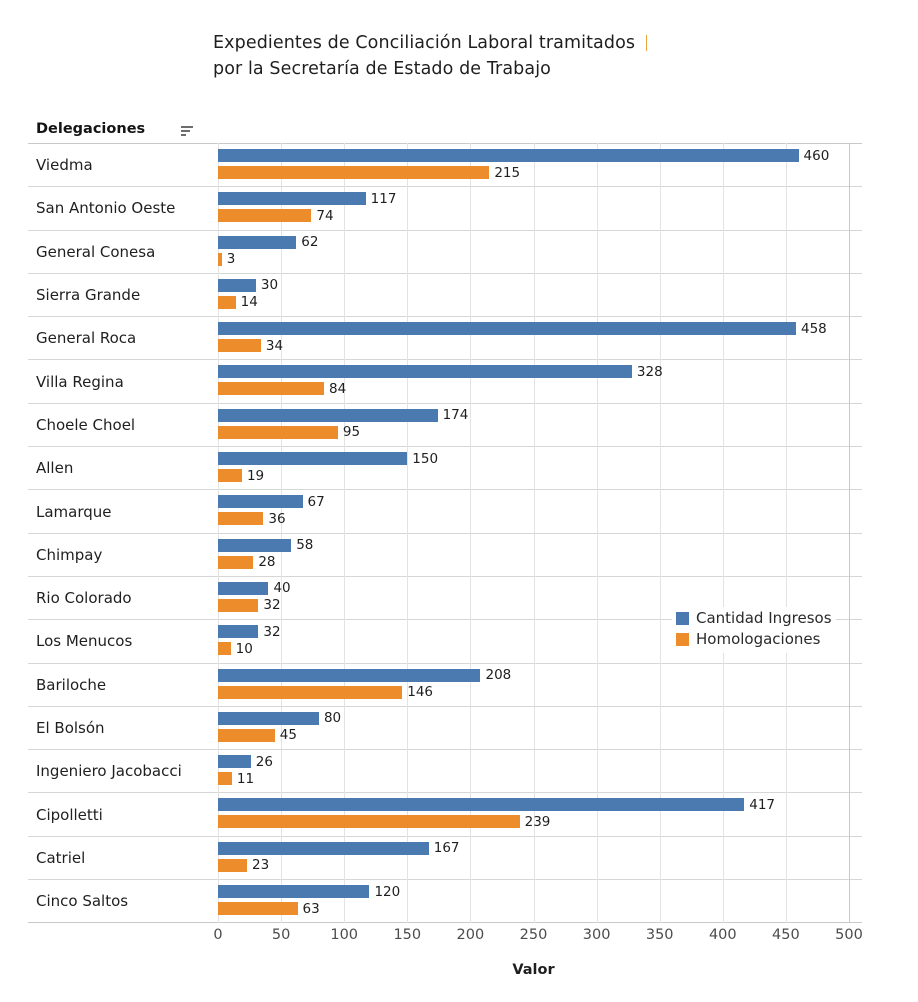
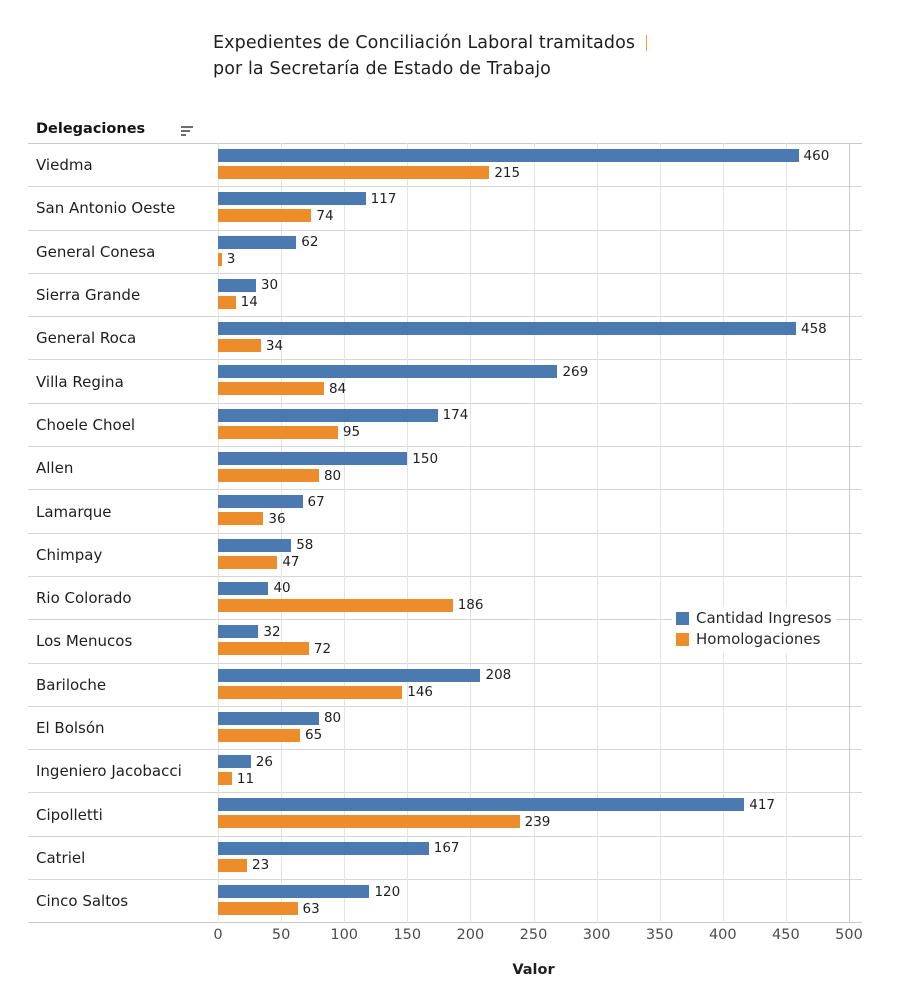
Cantidad Ingresos/Villa Regina: 328 -> 269
Homologaciones/Allen: 19 -> 80
Homologaciones/Chimpay: 28 -> 47
Homologaciones/Rio Colorado: 32 -> 186
Homologaciones/Los Menucos: 10 -> 72
Homologaciones/El Bolsón: 45 -> 65
